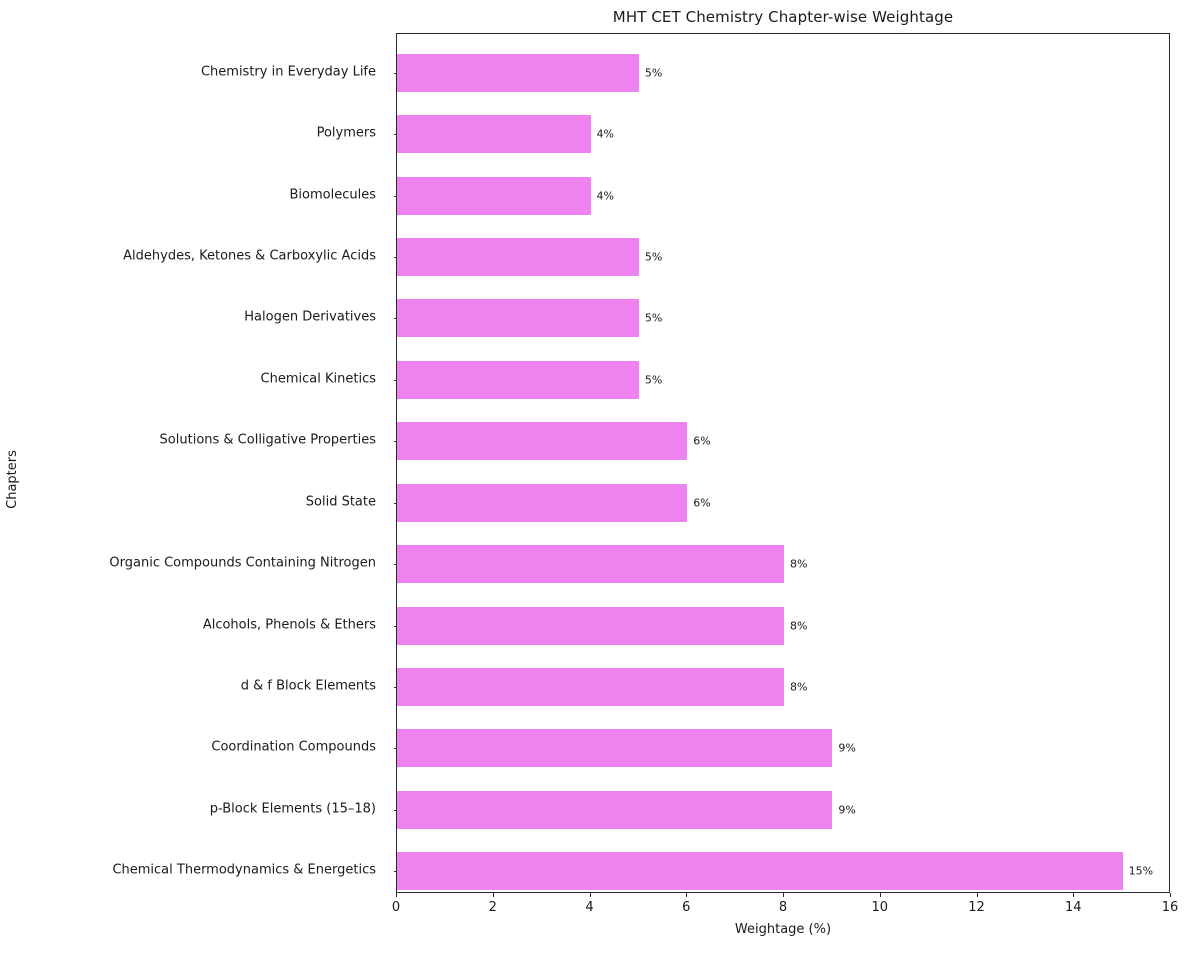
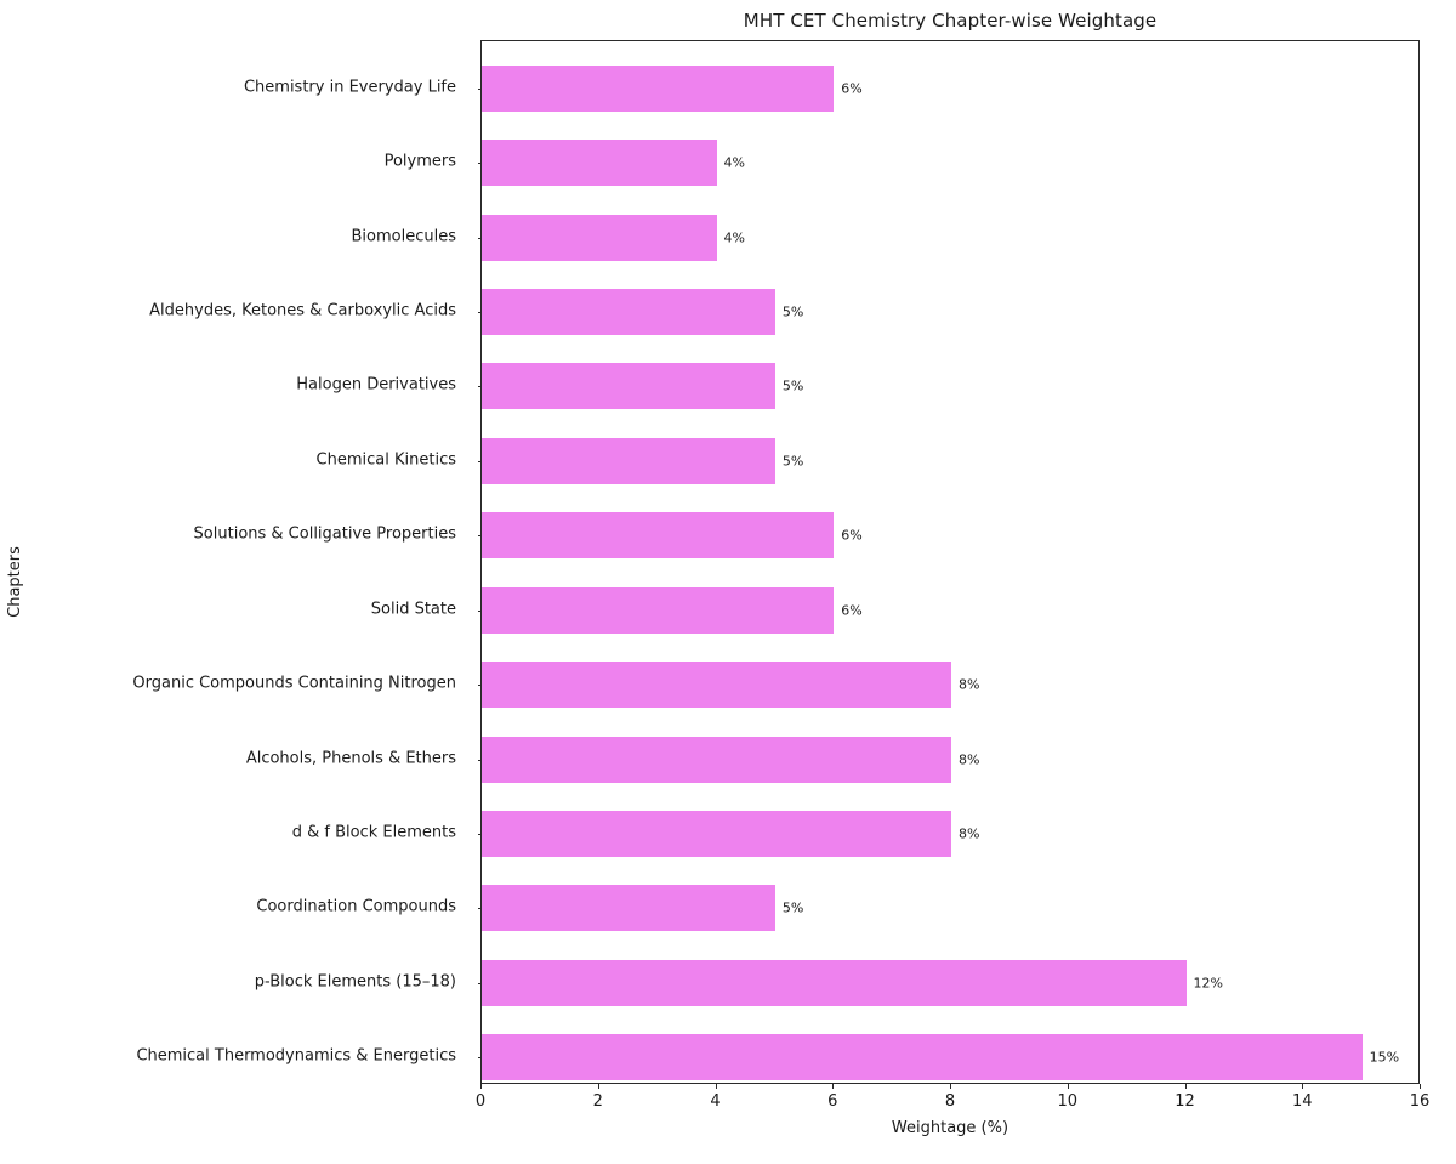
Chemistry in Everyday Life: 5% -> 6%
Coordination Compounds: 9% -> 5%
p-Block Elements (15–18): 9% -> 12%
